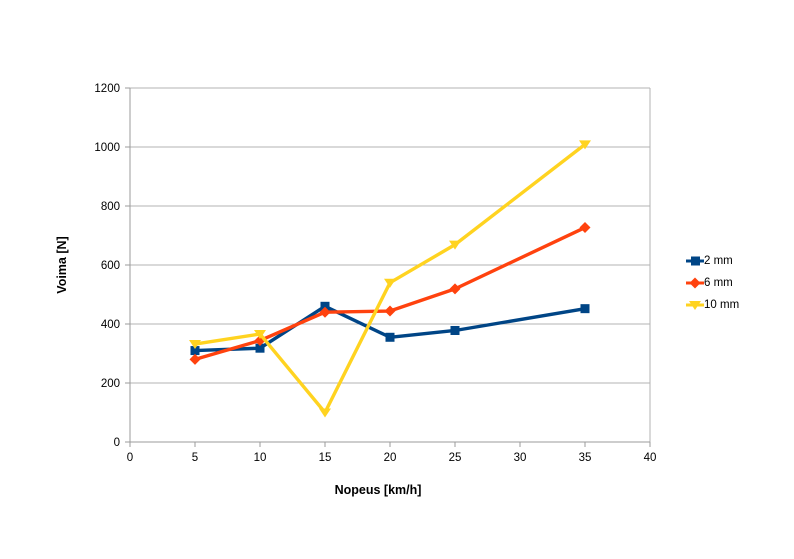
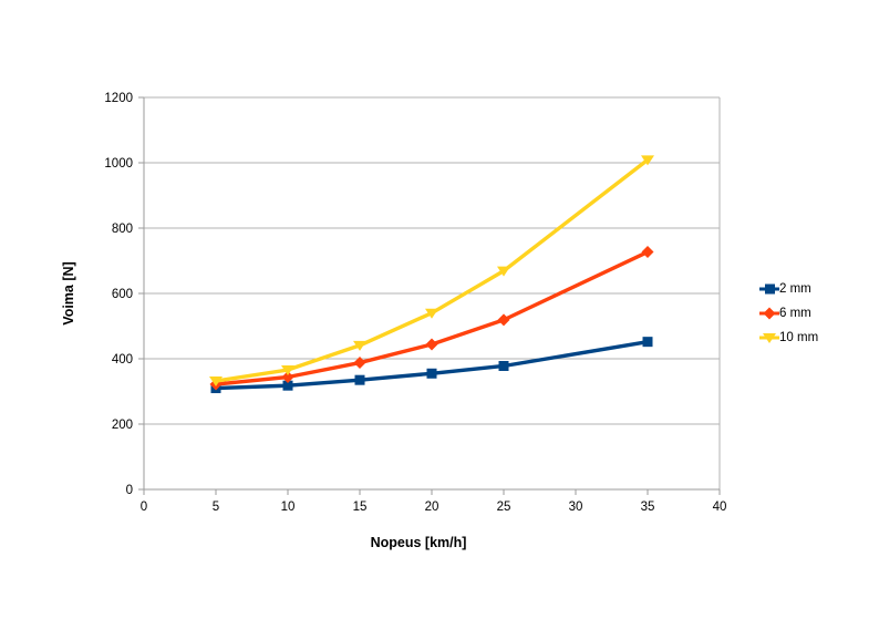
6 mm/5: 280 -> 320
2 mm/15: 460 -> 340
6 mm/15: 440 -> 390
10 mm/15: 100 -> 440
